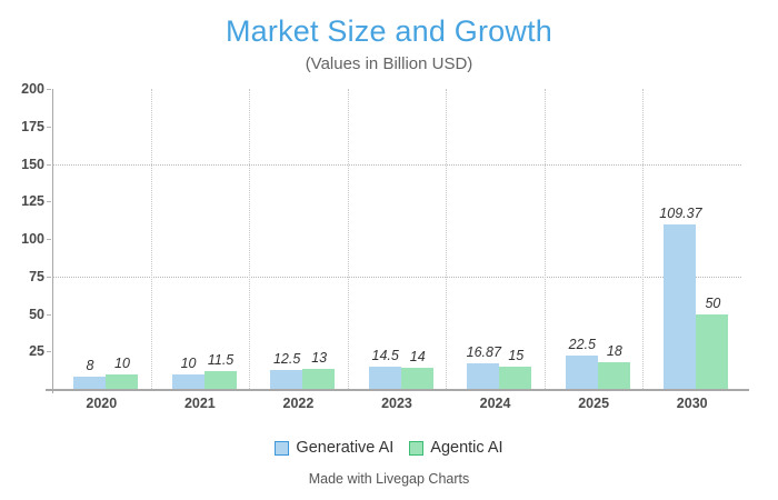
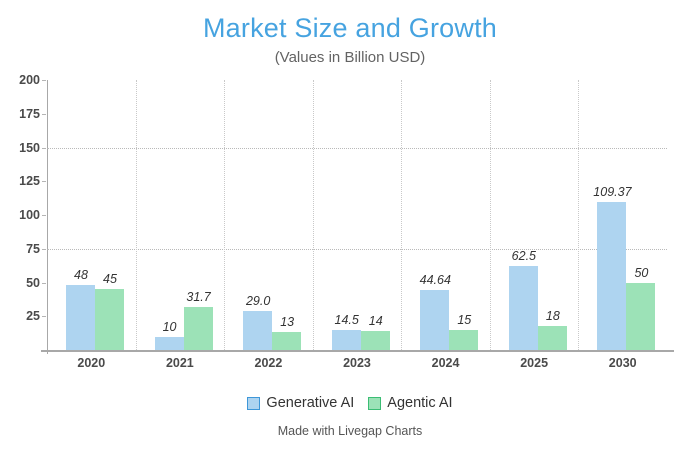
Generative AI/2020: 8 -> 48
Agentic AI/2020: 10 -> 45
Agentic AI/2021: 11.5 -> 31.7
Generative AI/2022: 12.5 -> 29.0
Generative AI/2024: 16.87 -> 44.64
Generative AI/2025: 22.5 -> 62.5
